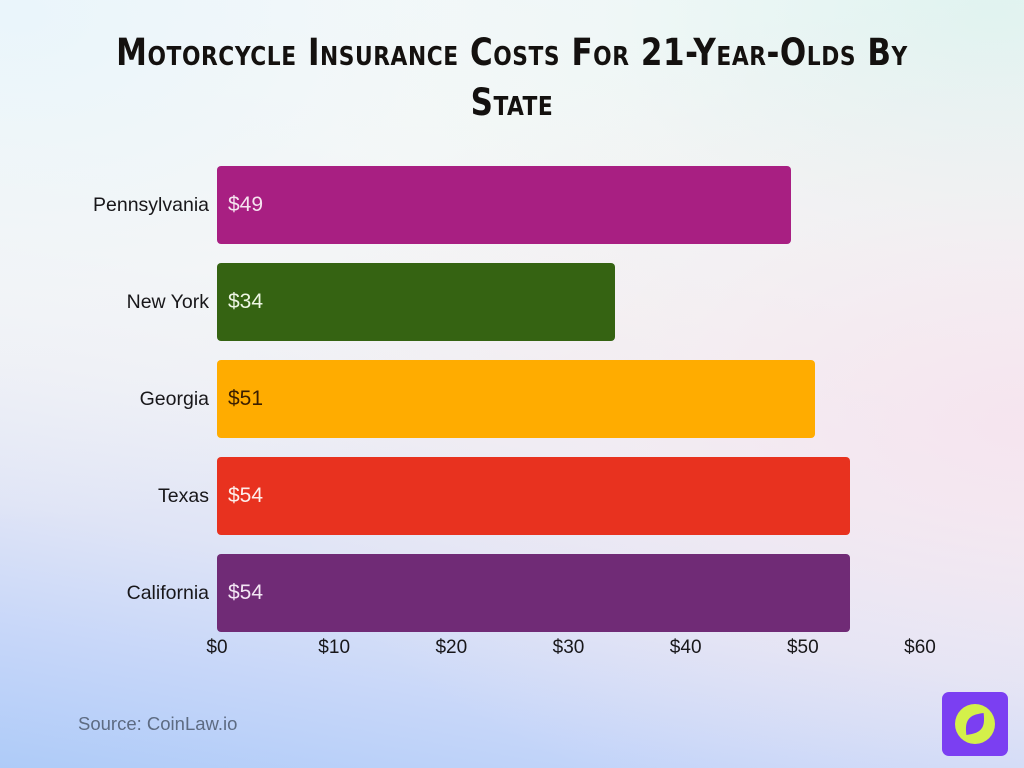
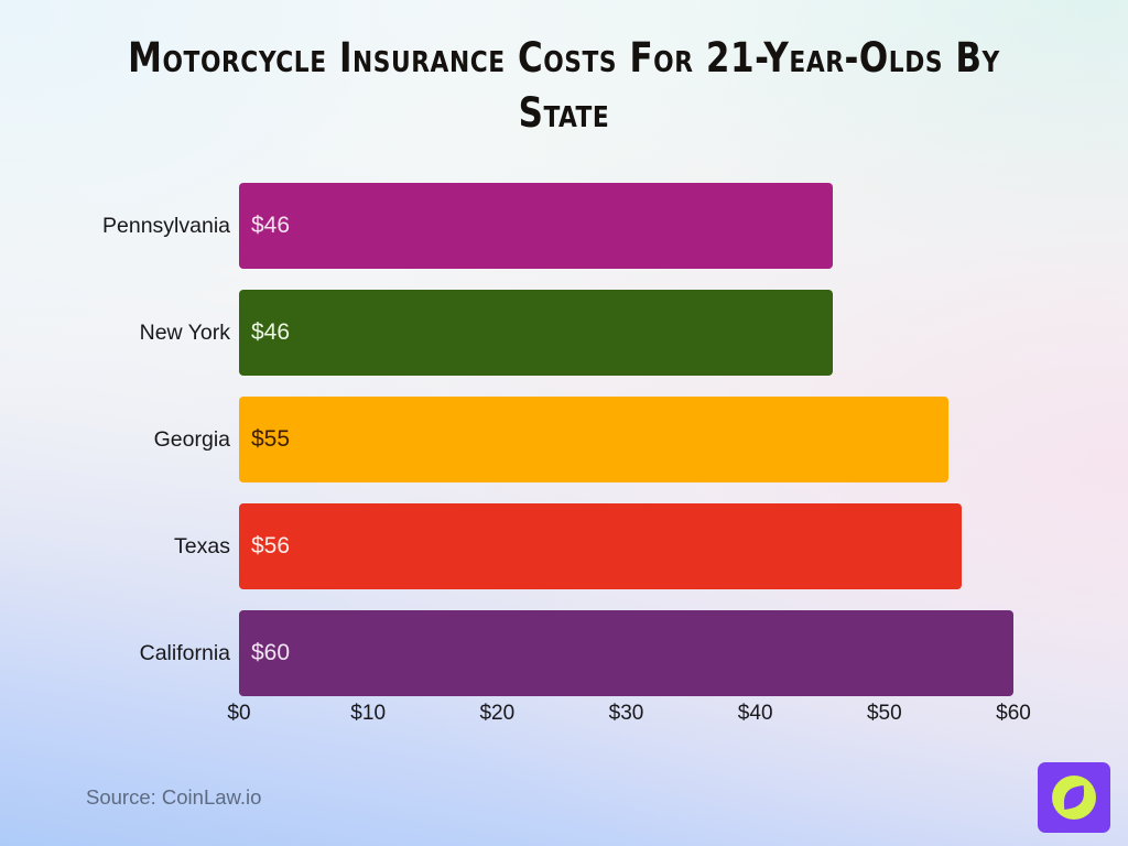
Pennsylvania: $49 -> $46
New York: $34 -> $46
Georgia: $51 -> $55
Texas: $54 -> $56
California: $54 -> $60
